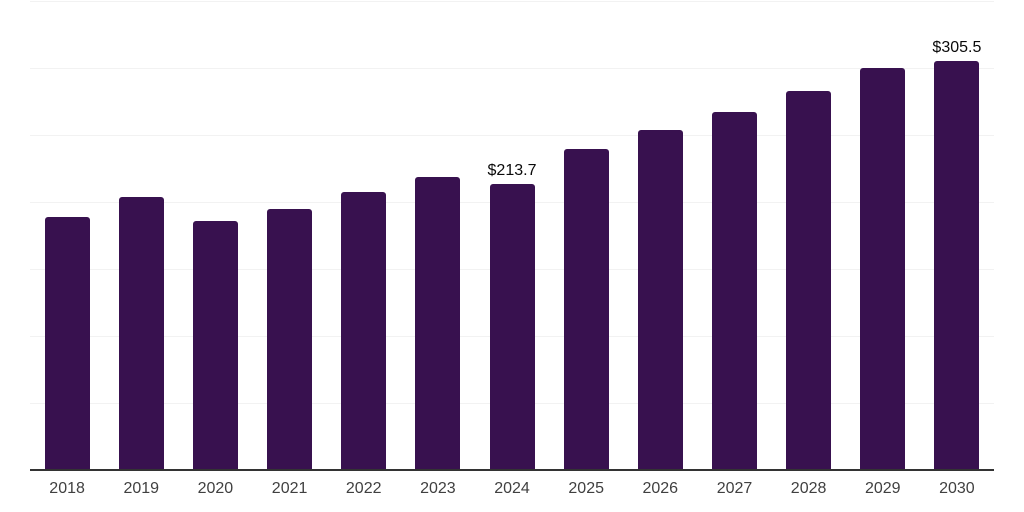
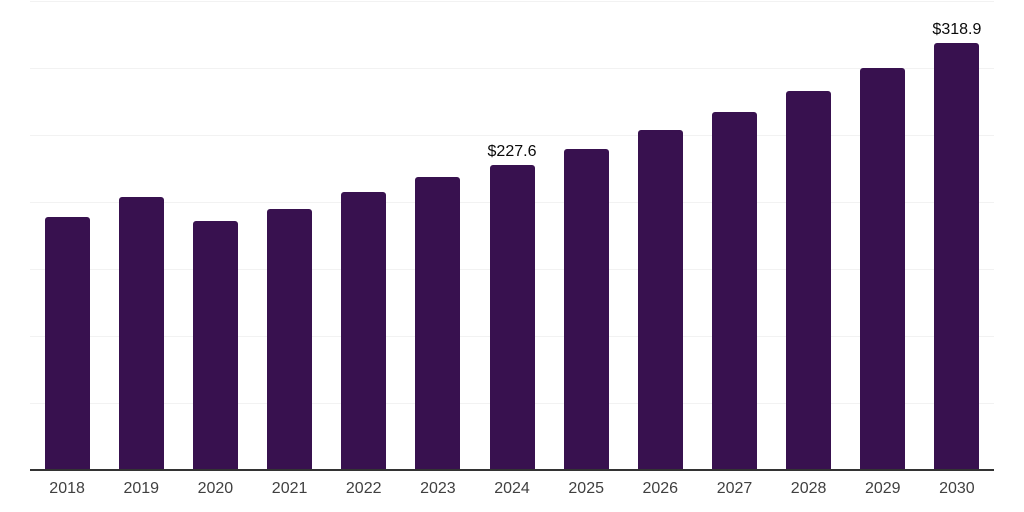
2024: $213.7 -> $227.6
2030: $305.5 -> $318.9
